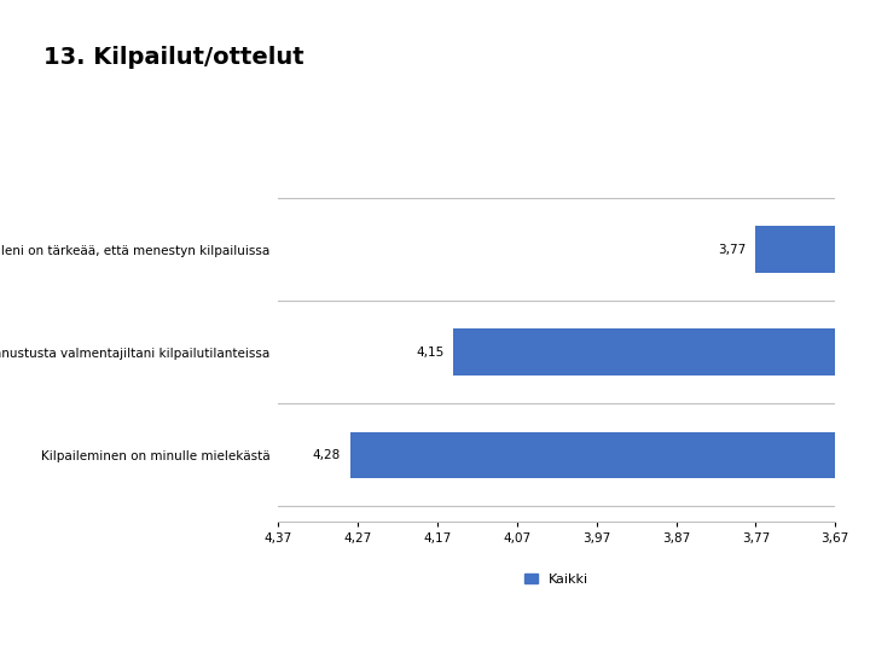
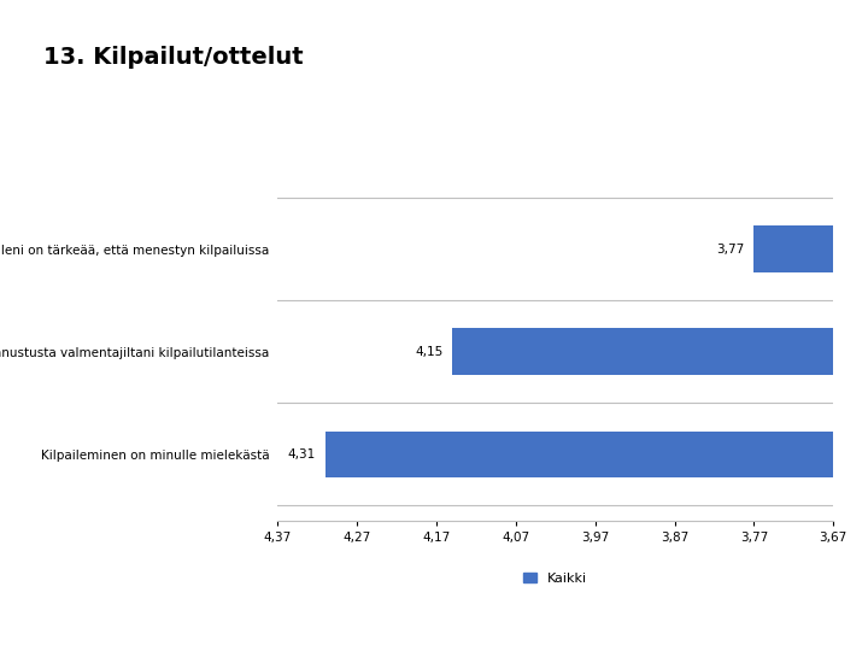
Kilpaileminen on minulle mielekästä: 4,28 -> 4,31
